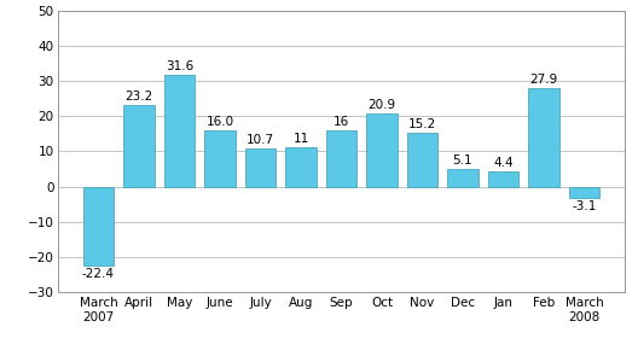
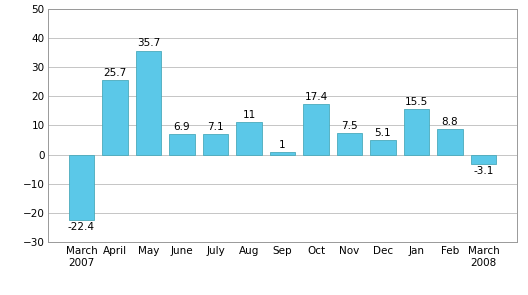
April: 23.2 -> 25.7
May: 31.6 -> 35.7
June: 16.0 -> 6.9
July: 10.7 -> 7.1
Sep: 16 -> 1
Oct: 20.9 -> 17.4
Nov: 15.2 -> 7.5
Jan: 4.4 -> 15.5
Feb: 27.9 -> 8.8
